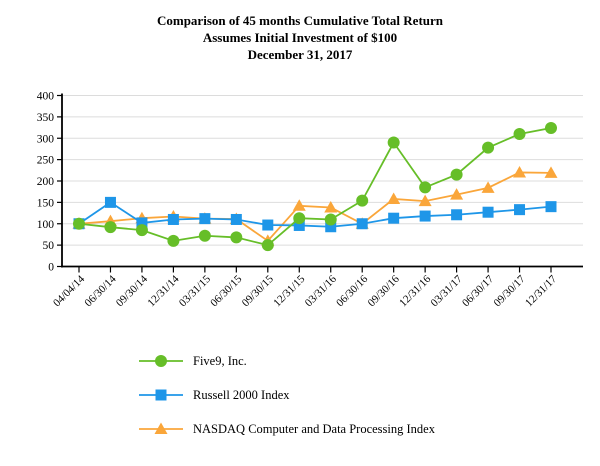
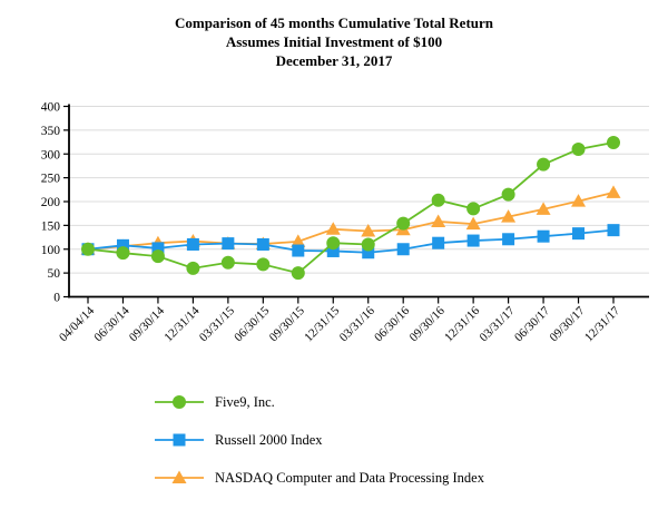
Russell 2000 Index/06/30/14: 150 -> 110
NASDAQ Computer and Data Processing Index/09/30/15: 60 -> 120
NASDAQ Computer and Data Processing Index/06/30/16: 100 -> 140
Five9, Inc./09/30/16: 290 -> 200
NASDAQ Computer and Data Processing Index/09/30/17: 220 -> 200
